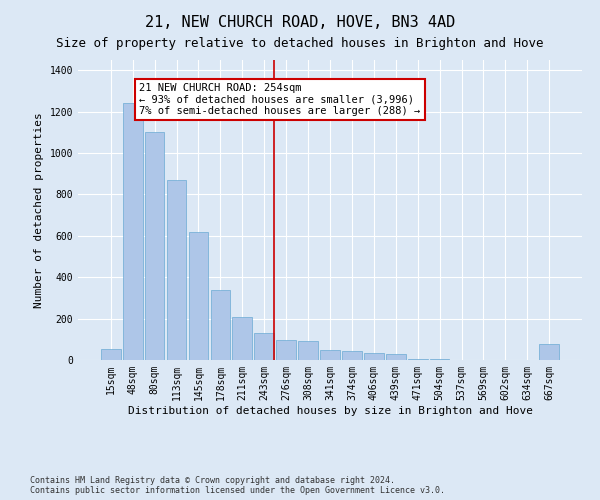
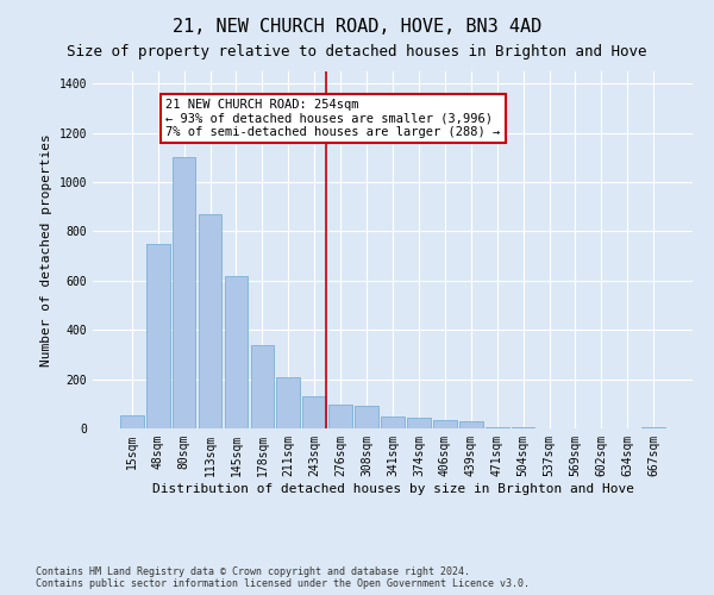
48sqm: 1240 -> 750
667sqm: 75 -> 5
